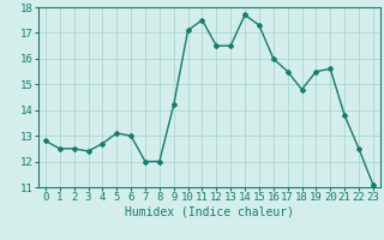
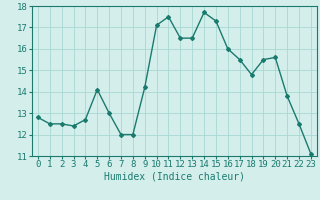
5: 13.1 -> 14.1
